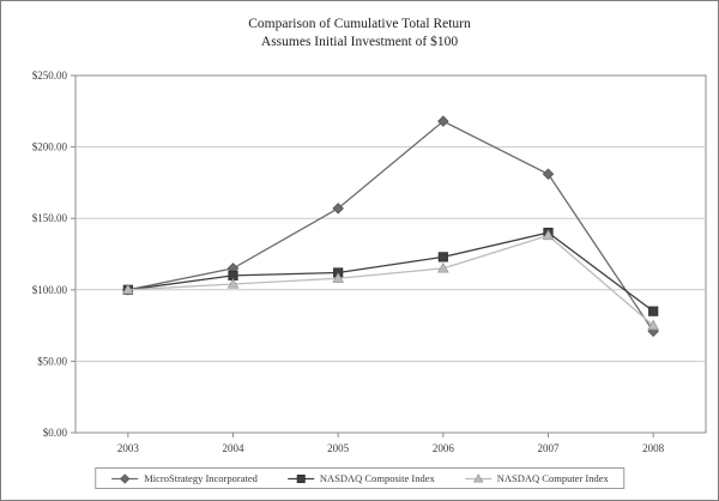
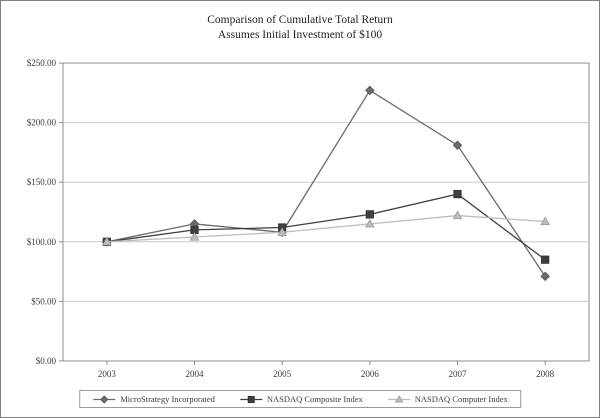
MicroStrategy Incorporated/2005: $157 -> $108
MicroStrategy Incorporated/2006: $218 -> $227
NASDAQ Computer Index/2007: $138 -> $122
NASDAQ Computer Index/2008: $75 -> $117
